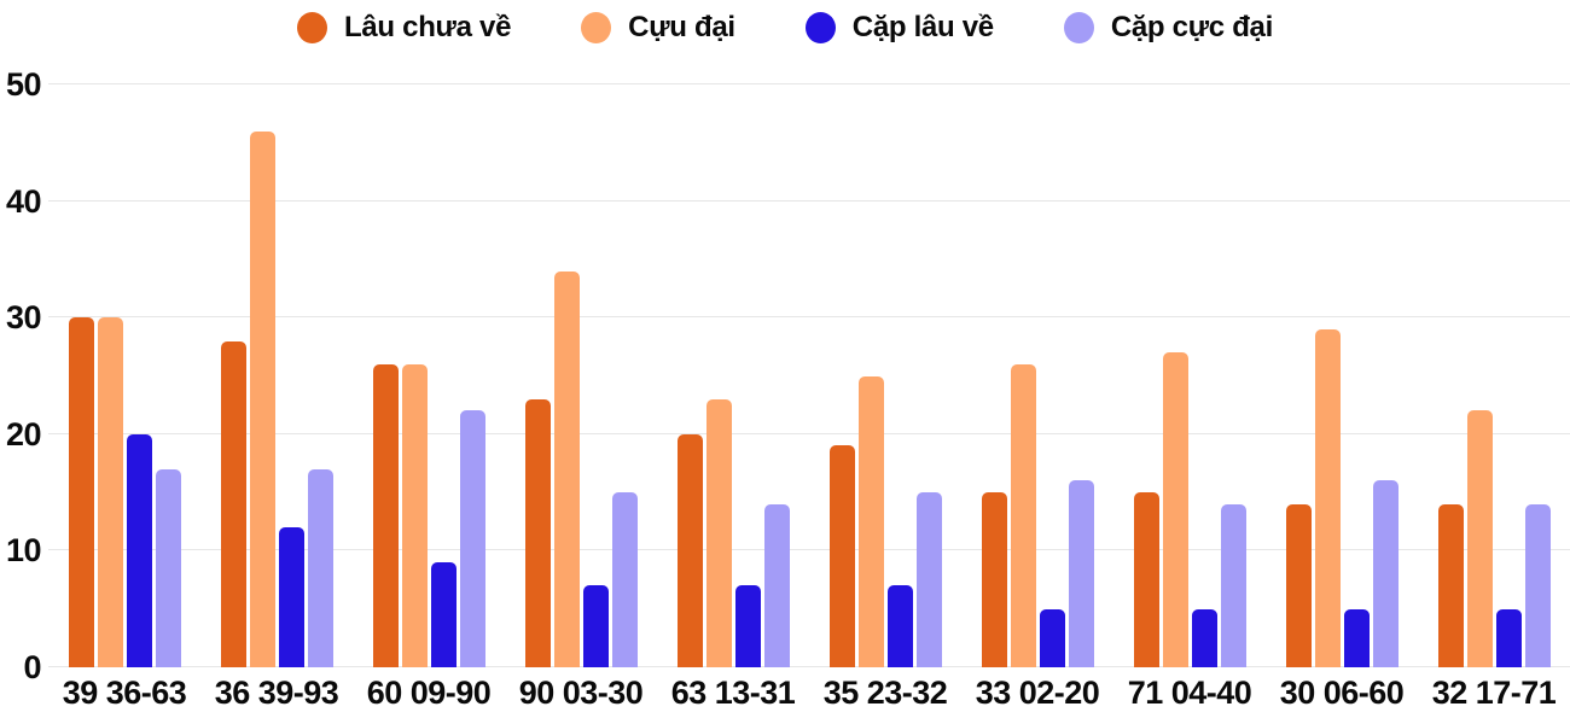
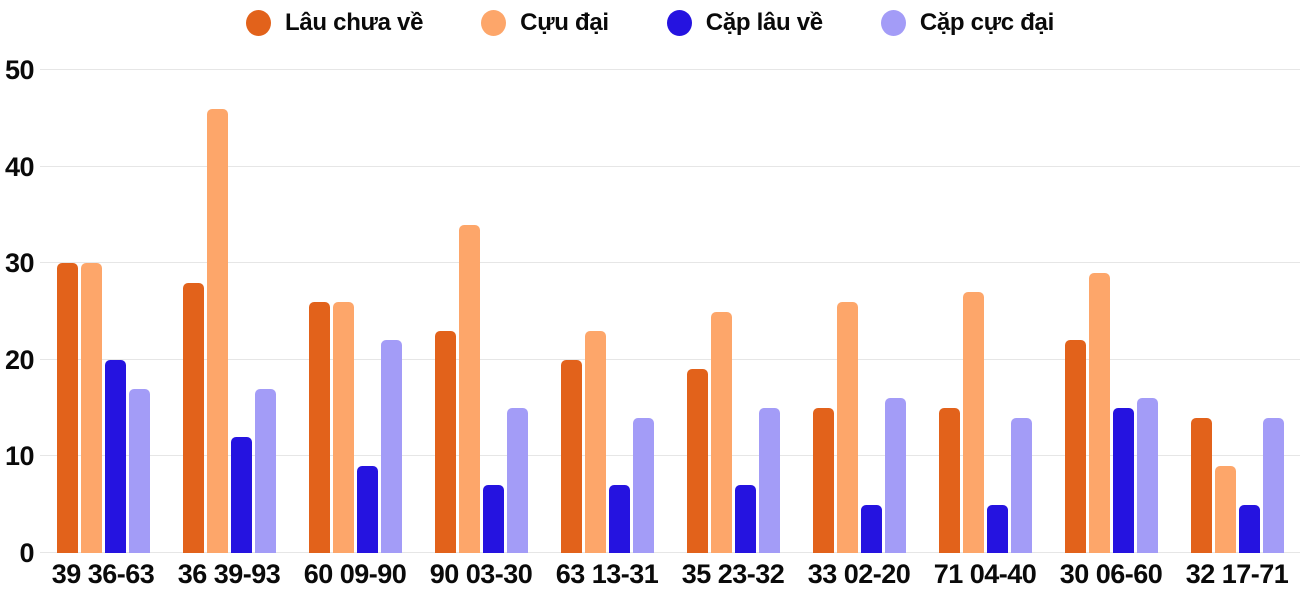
Lâu chưa về/30 06-60: 14 -> 22
Cặp lâu về/30 06-60: 5 -> 15
Cựu đại/32 17-71: 22 -> 9
